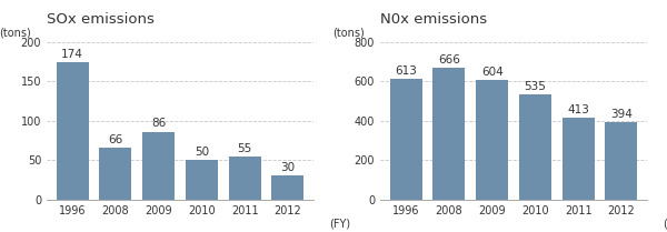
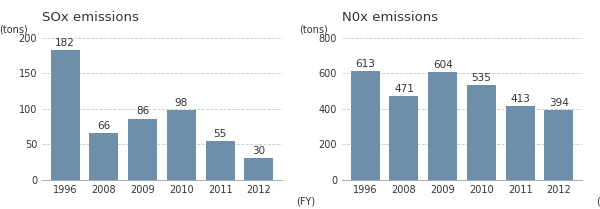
SOx emissions/1996: 174 -> 182
SOx emissions/2010: 50 -> 98
N0x emissions/2008: 666 -> 471
